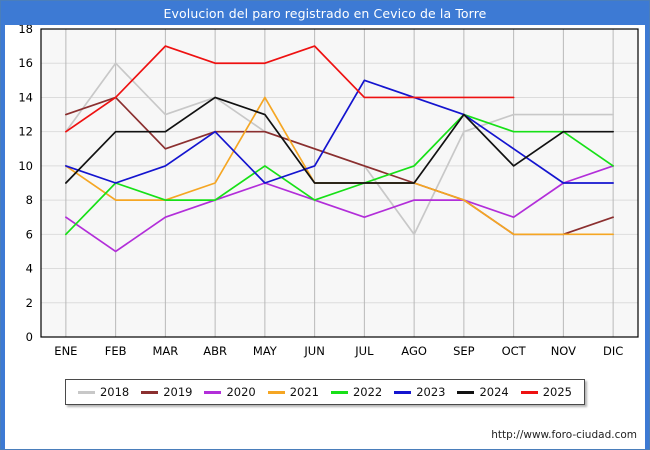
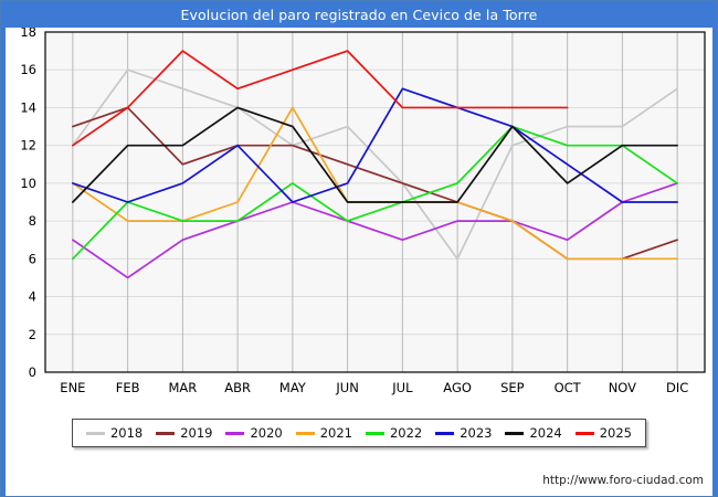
2018/MAR: 13 -> 15
2025/ABR: 16 -> 15
2018/JUN: 11 -> 13
2018/DIC: 13 -> 15
